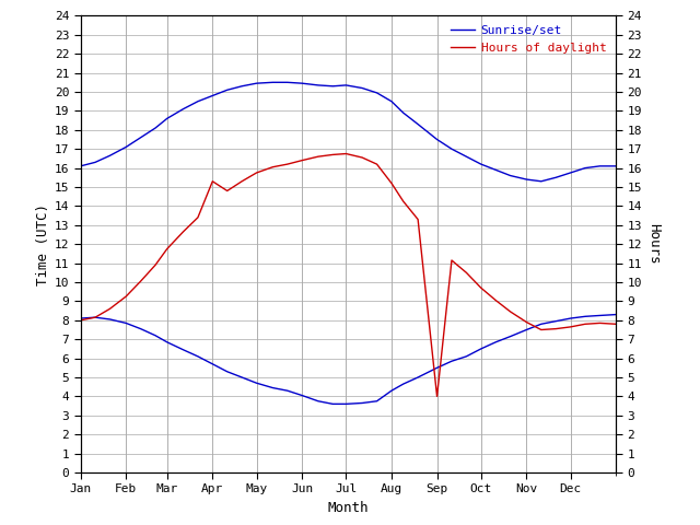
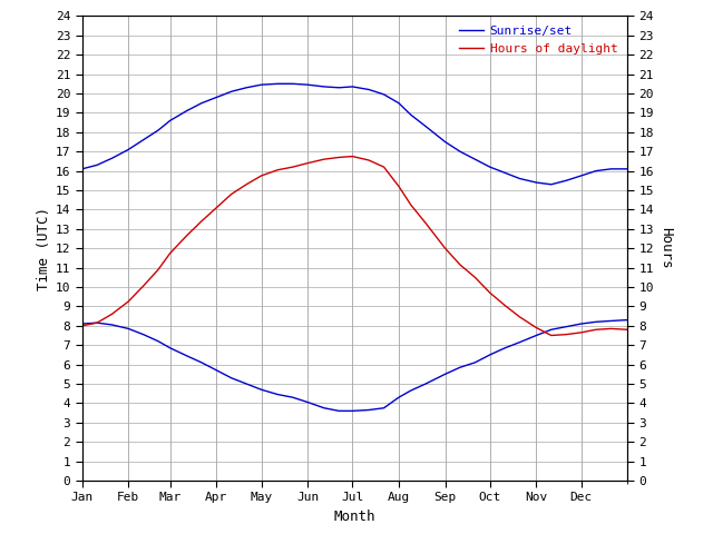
Hours of daylight/Apr: 15.3 -> 14.1
Hours of daylight/Sep: 4.0 -> 12.0
